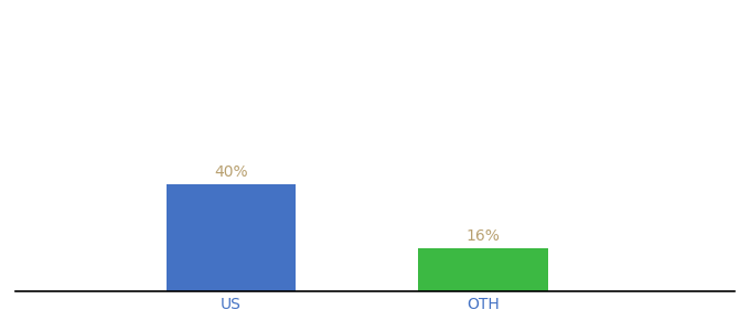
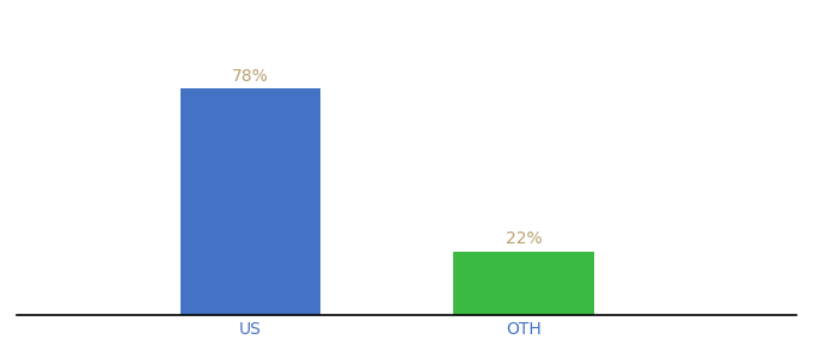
US: 40% -> 78%
OTH: 16% -> 22%
